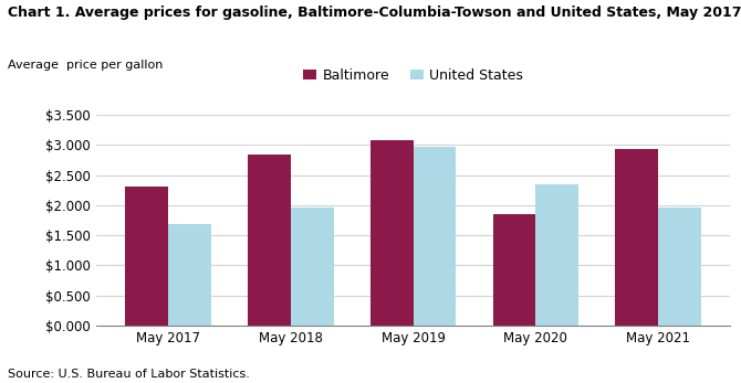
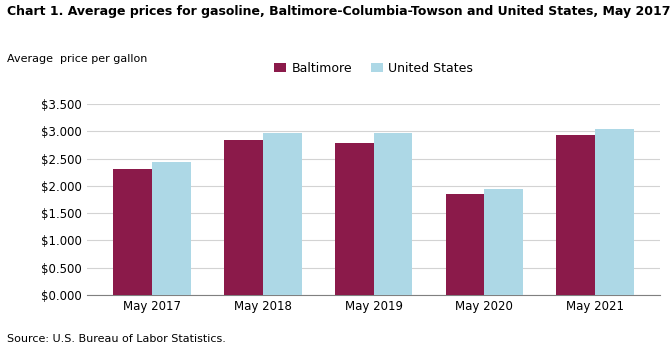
United States/May 2017: $1.68 -> $2.45
United States/May 2018: $1.96 -> $2.96
Baltimore/May 2019: $3.08 -> $2.79
United States/May 2020: $2.34 -> $1.95
United States/May 2021: $1.96 -> $3.04
